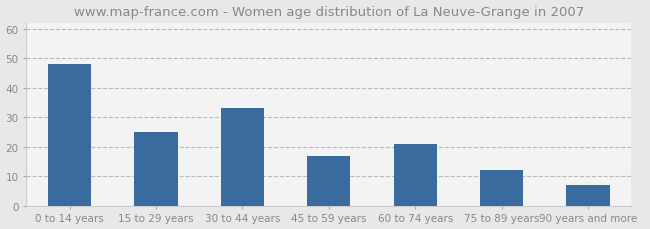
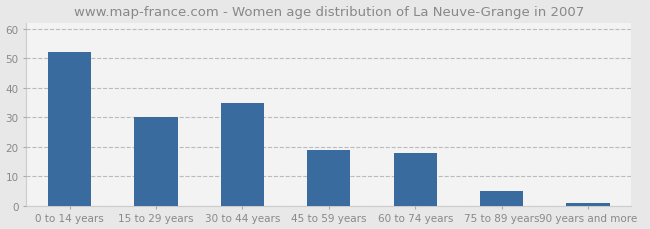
0 to 14 years: 48 -> 52
15 to 29 years: 25 -> 30
30 to 44 years: 33 -> 35
45 to 59 years: 17 -> 19
60 to 74 years: 21 -> 18
75 to 89 years: 12 -> 5
90 years and more: 7 -> 1
